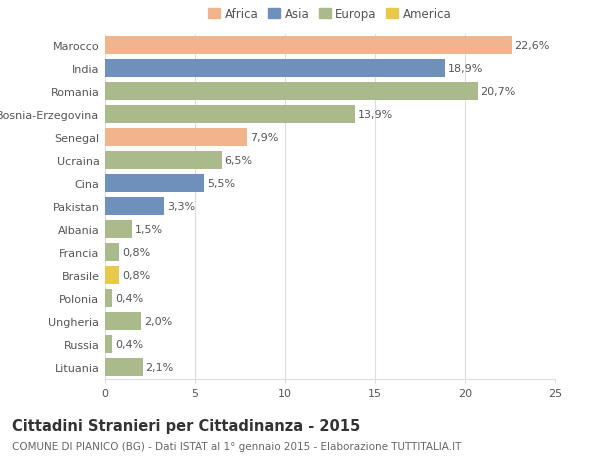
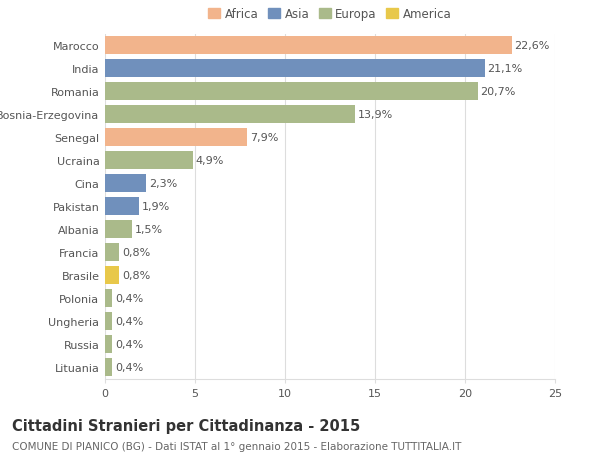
India: 18,9% -> 21,1%
Ucraina: 6,5% -> 4,9%
Cina: 5,5% -> 2,3%
Pakistan: 3,3% -> 1,9%
Ungheria: 2,0% -> 0,4%
Lituania: 2,1% -> 0,4%
